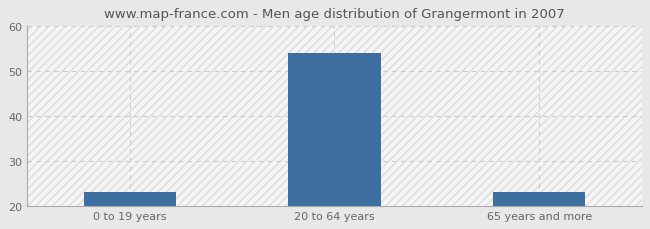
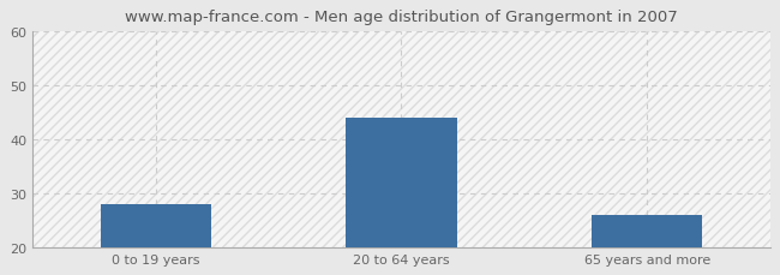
0 to 19 years: 23 -> 28
20 to 64 years: 54 -> 44
65 years and more: 23 -> 26
